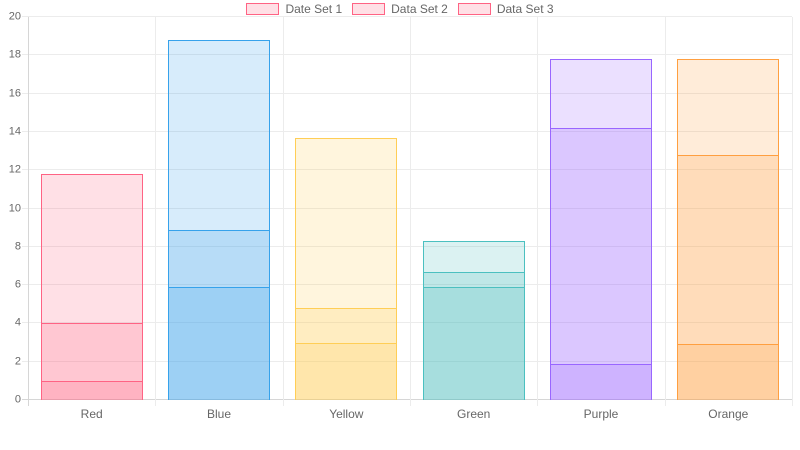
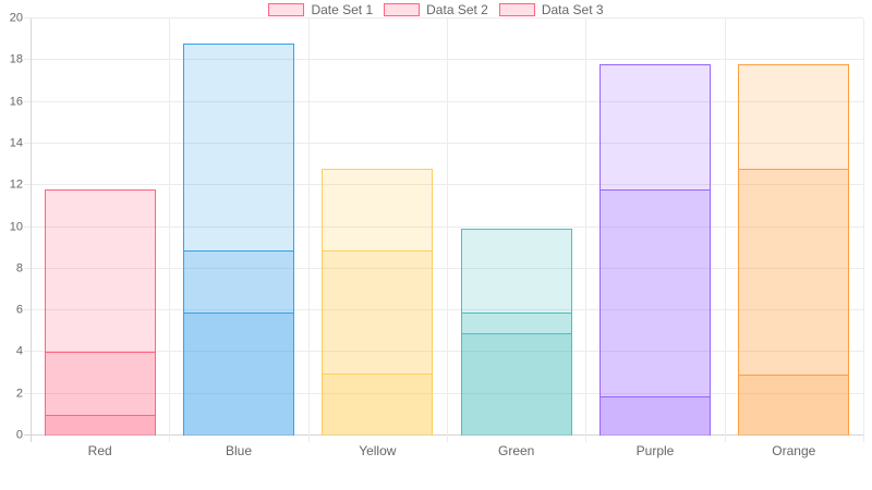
Date Set 1/Yellow: 13.7 -> 12.8
Data Set 2/Yellow: 4.8 -> 8.9
Date Set 1/Green: 8.3 -> 9.9
Data Set 3/Green: 6.7 -> 4.9
Data Set 2/Purple: 14.2 -> 11.8
